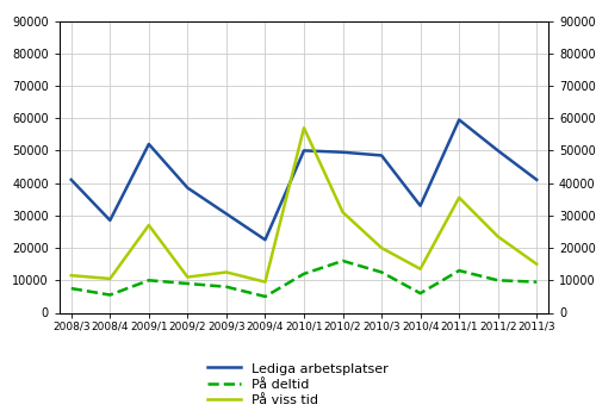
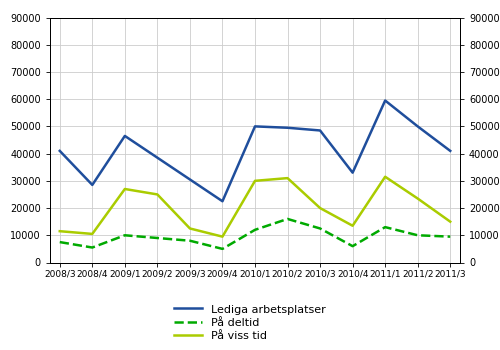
Lediga arbetsplatser/2009/1: 52000 -> 46500
På viss tid/2009/2: 11000 -> 25000
På viss tid/2010/1: 57000 -> 30000
På viss tid/2011/1: 35500 -> 31500
